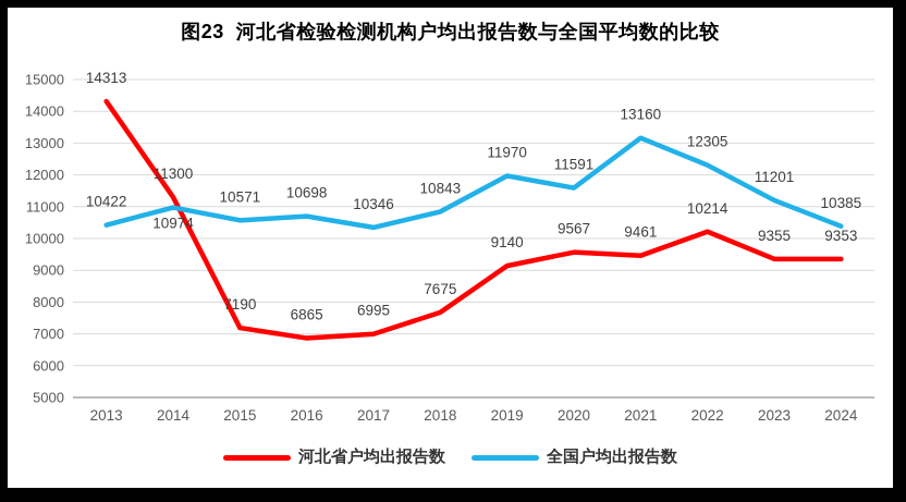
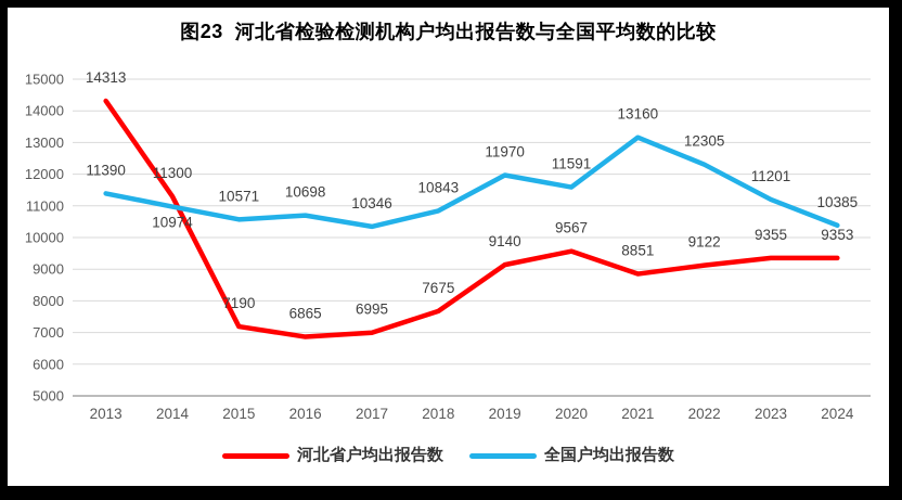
全国户均出报告数/2013: 10422 -> 11390
河北省户均出报告数/2021: 9461 -> 8851
河北省户均出报告数/2022: 10214 -> 9122
